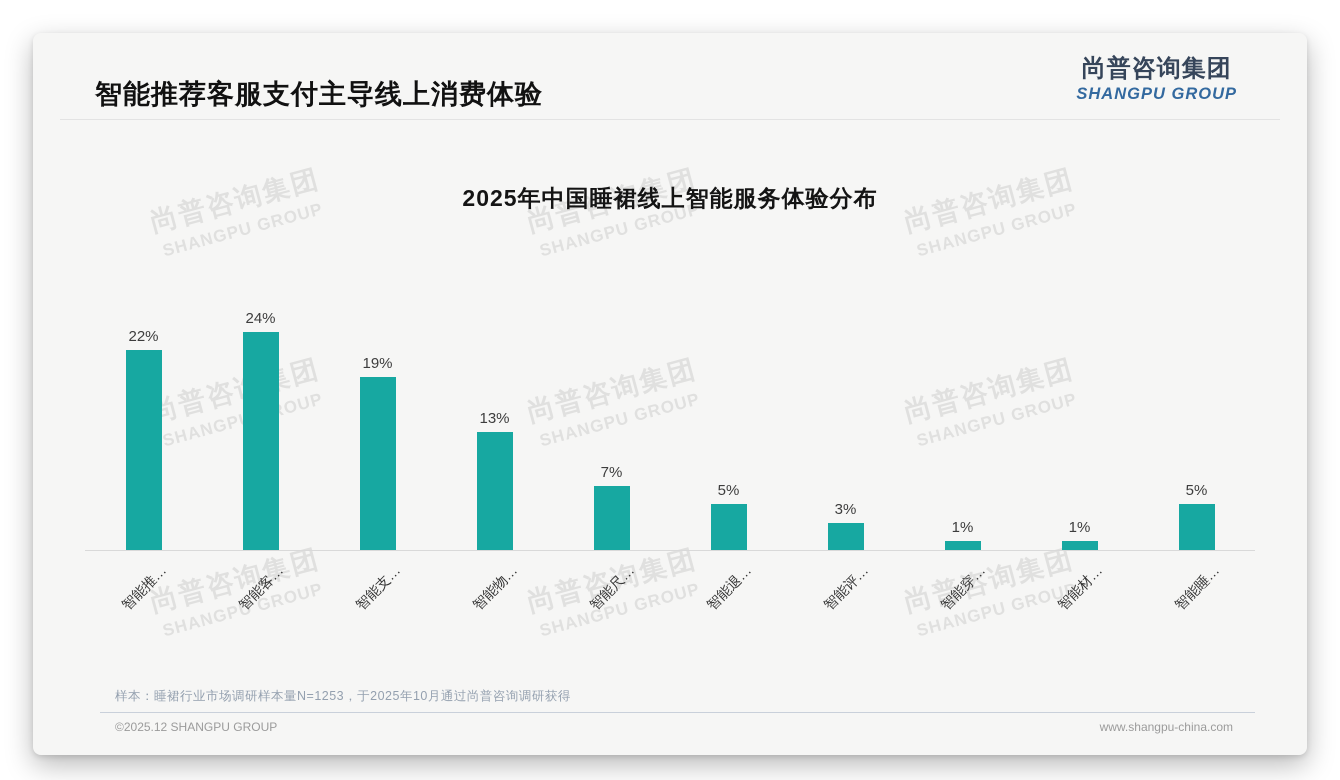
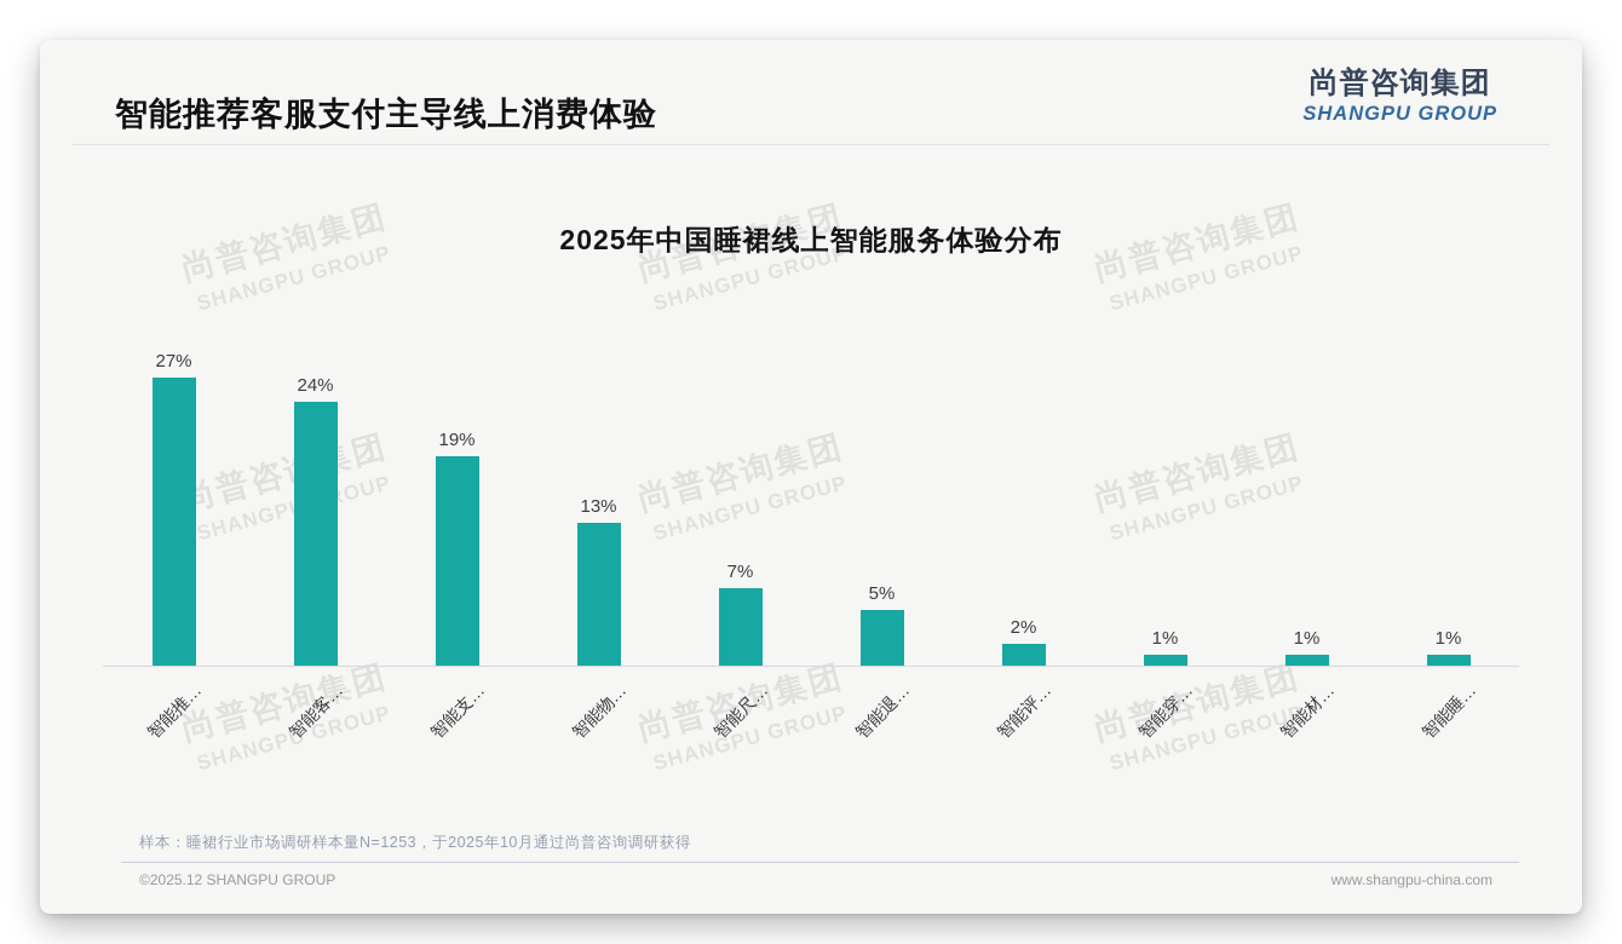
智能推…: 22% -> 27%
智能评…: 3% -> 2%
智能睡…: 5% -> 1%
